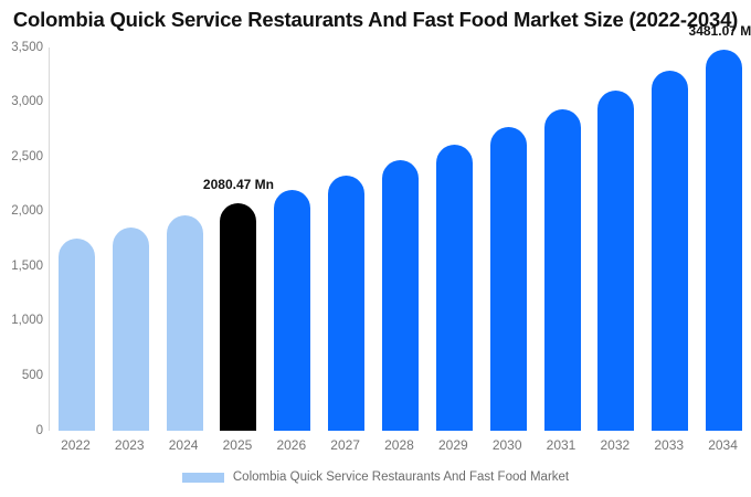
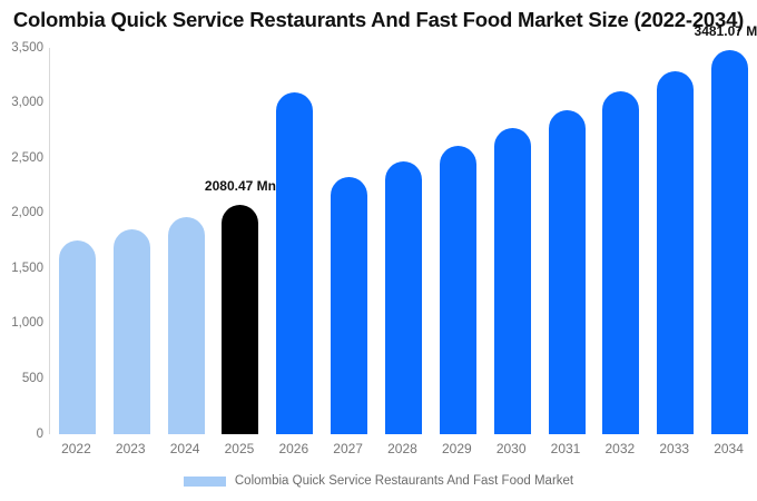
2026: 2200 -> 3100
